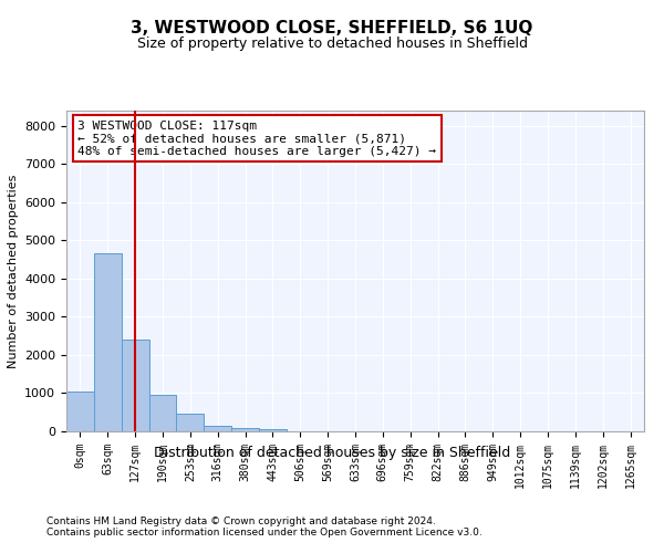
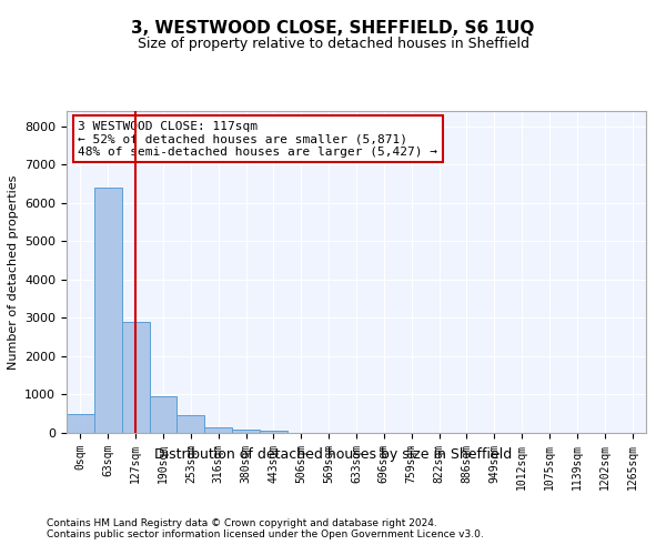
0sqm: 1050 -> 500
63sqm: 4650 -> 6400
127sqm: 2400 -> 2900
